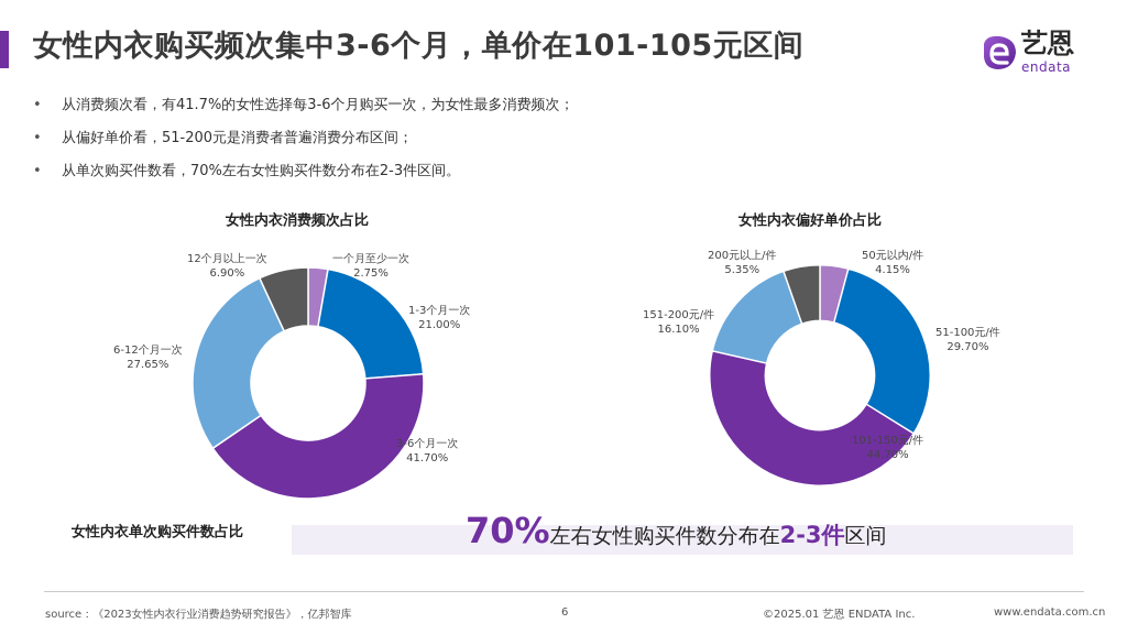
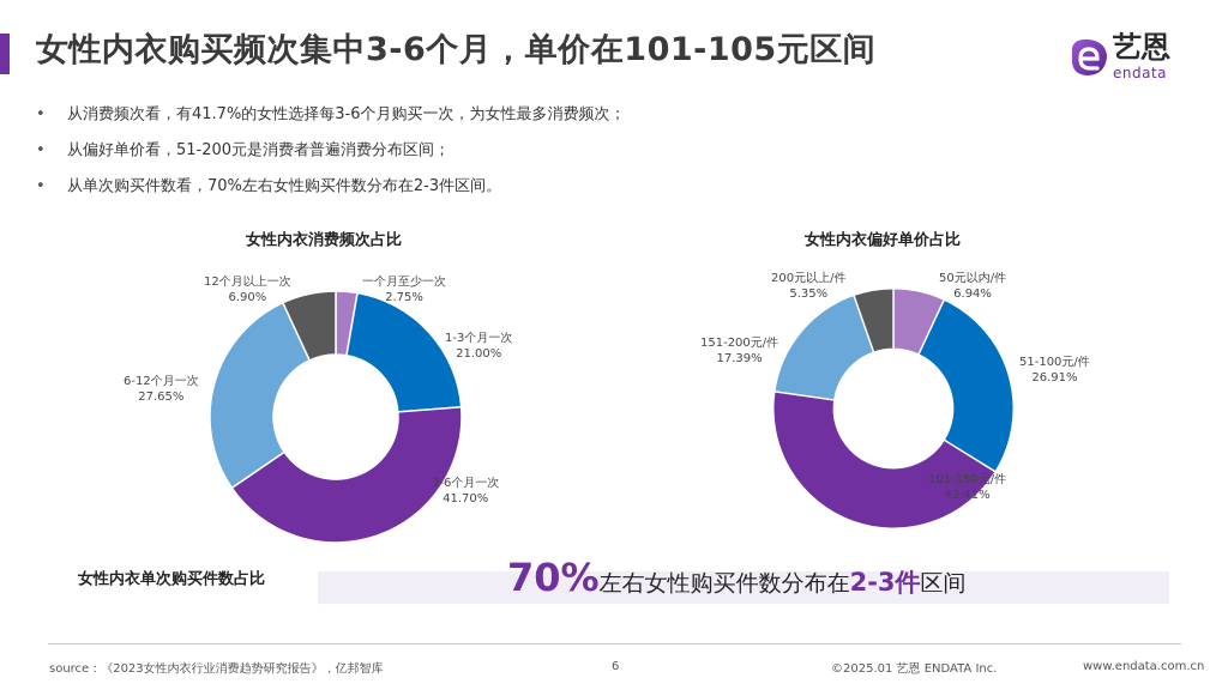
女性内衣偏好单价占比/50元以内/件: 4.15% -> 6.94%
女性内衣偏好单价占比/51-100元/件: 29.70% -> 26.91%
女性内衣偏好单价占比/101-150元/件: 44.70% -> 43.41%
女性内衣偏好单价占比/151-200元/件: 16.10% -> 17.39%
